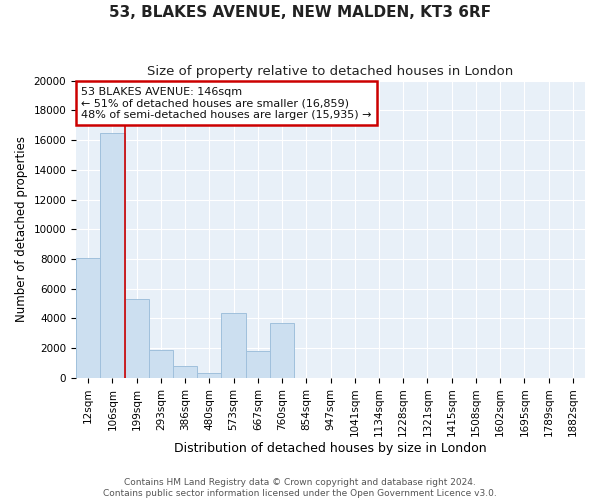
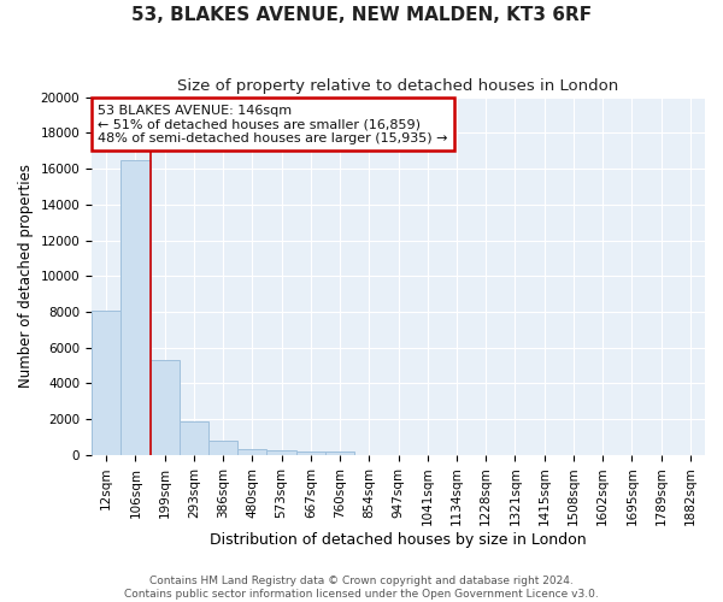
573sqm: 4400 -> 300
667sqm: 1800 -> 200
760sqm: 3700 -> 200
